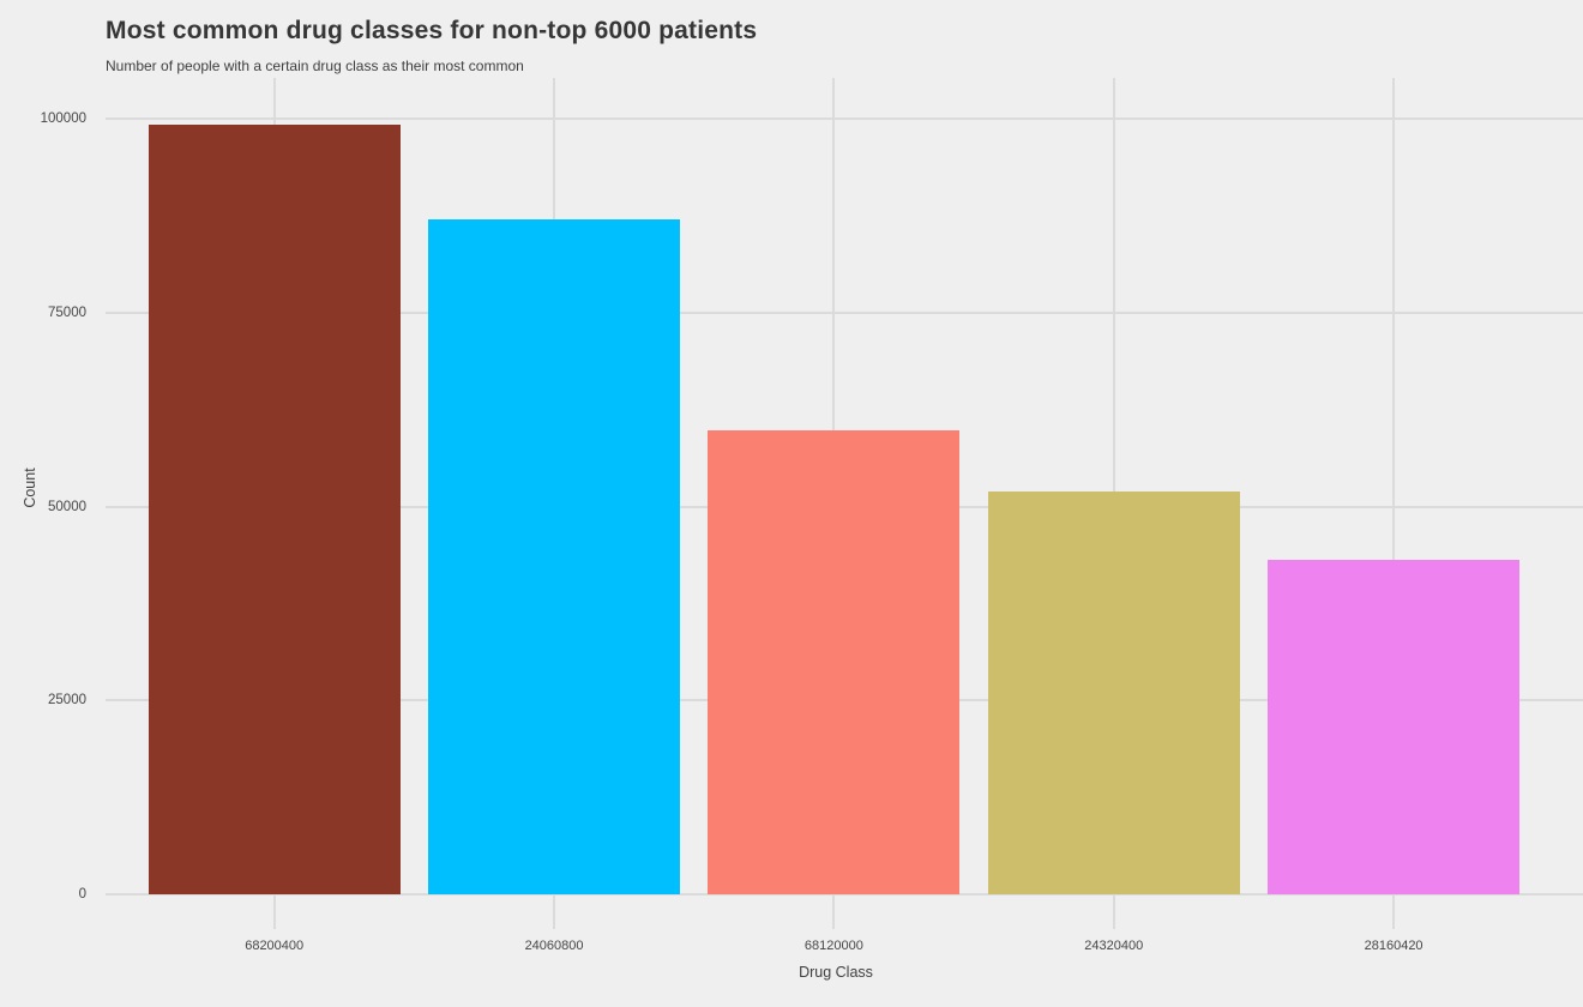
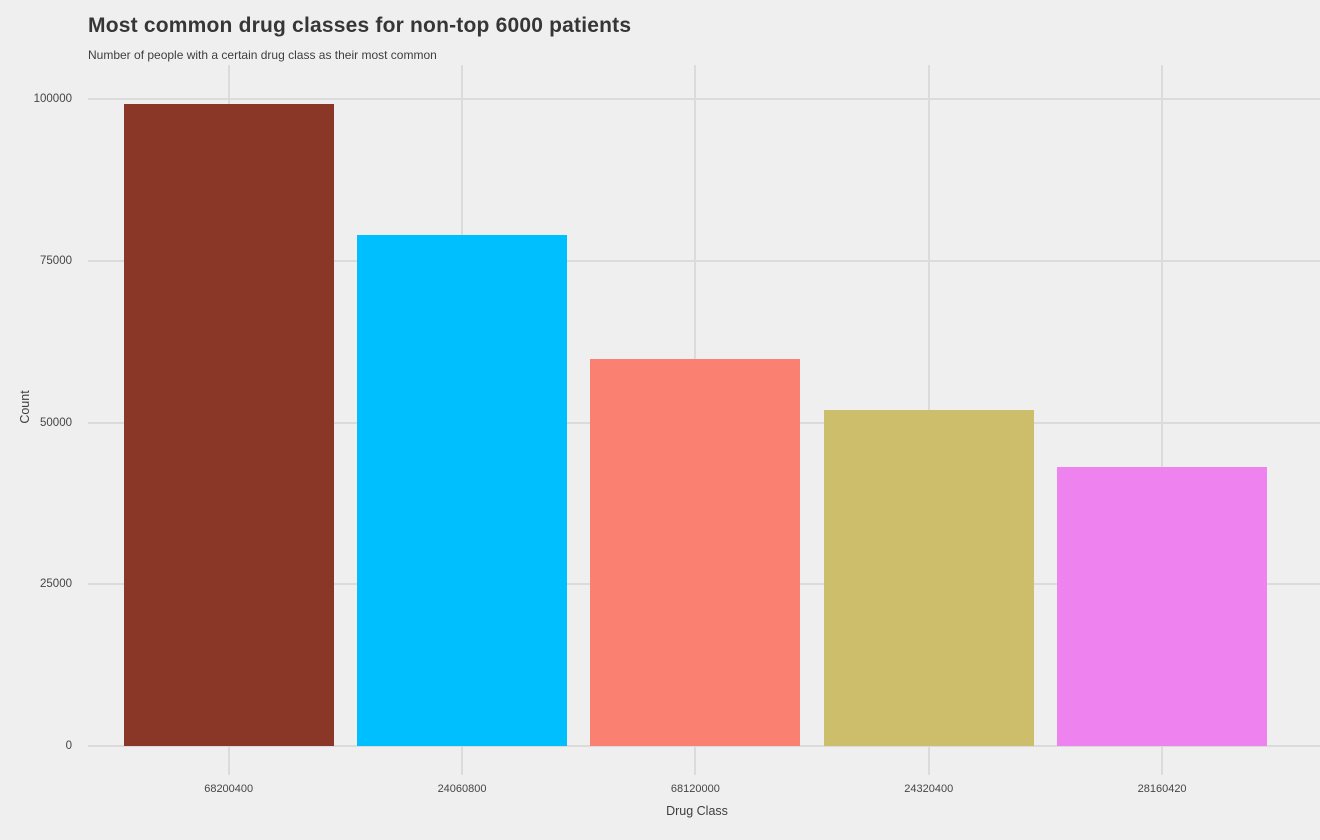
24060800: 87000 -> 79000
